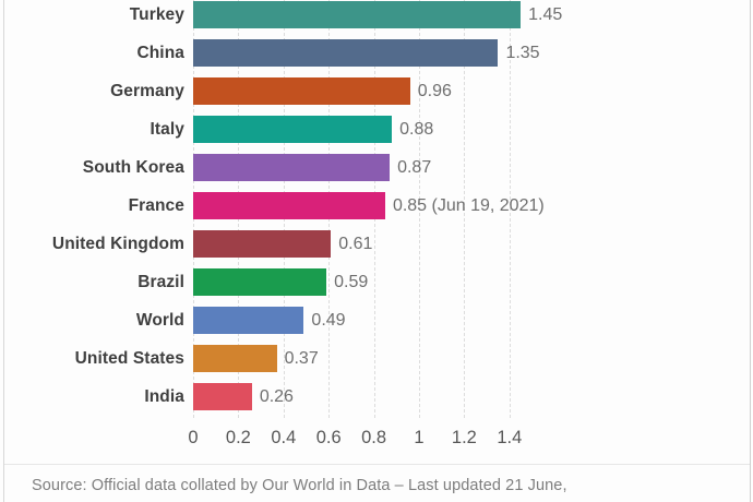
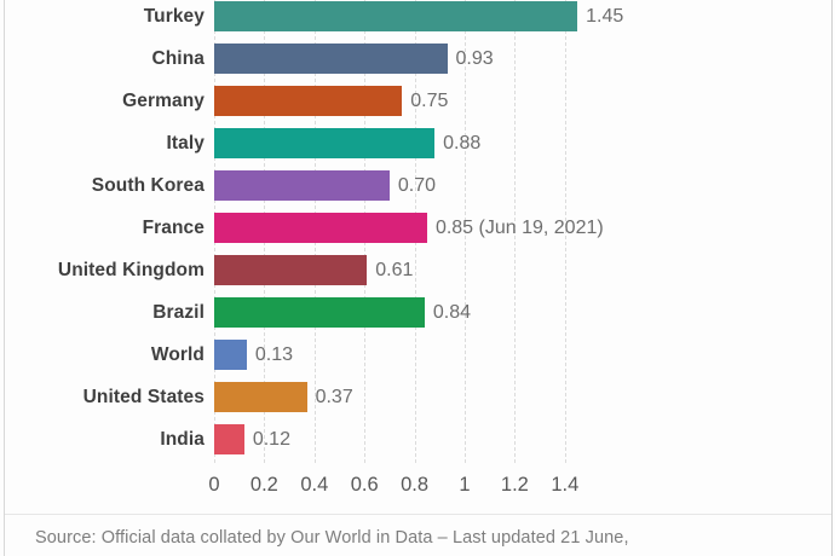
China: 1.35 -> 0.93
Germany: 0.96 -> 0.75
South Korea: 0.87 -> 0.70
Brazil: 0.59 -> 0.84
World: 0.49 -> 0.13
India: 0.26 -> 0.12
